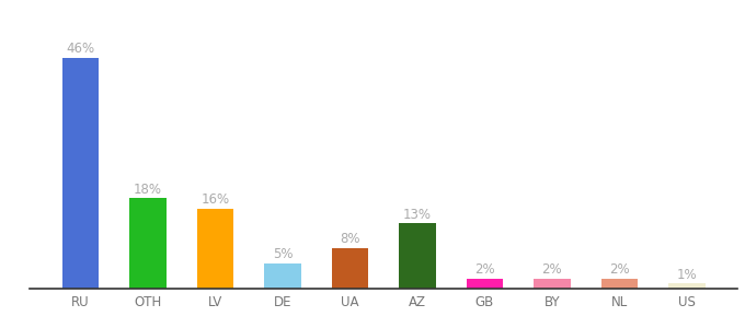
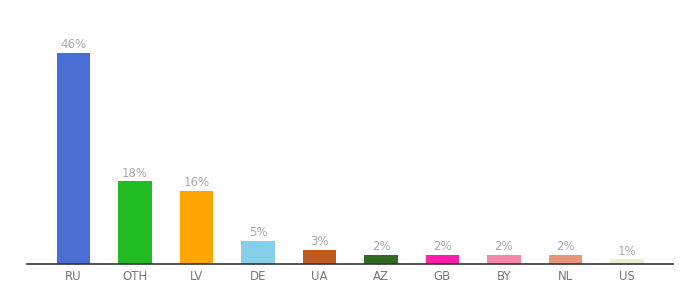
UA: 8% -> 3%
AZ: 13% -> 2%
